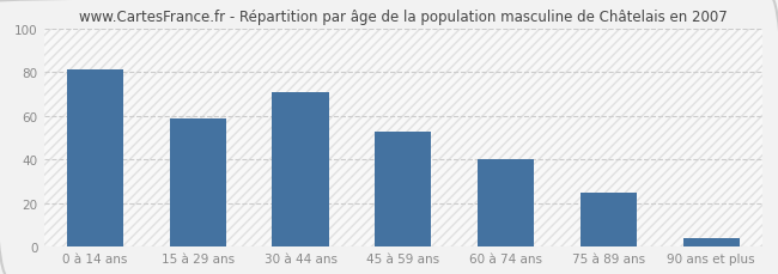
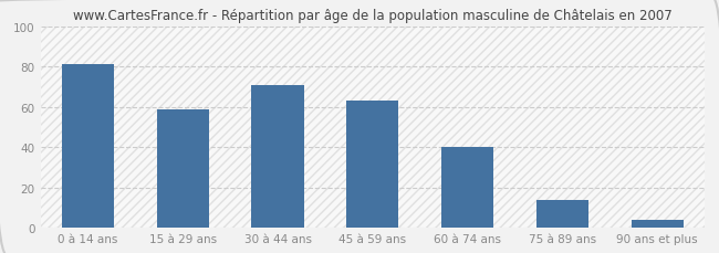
45 à 59 ans: 53 -> 63
75 à 89 ans: 25 -> 14
